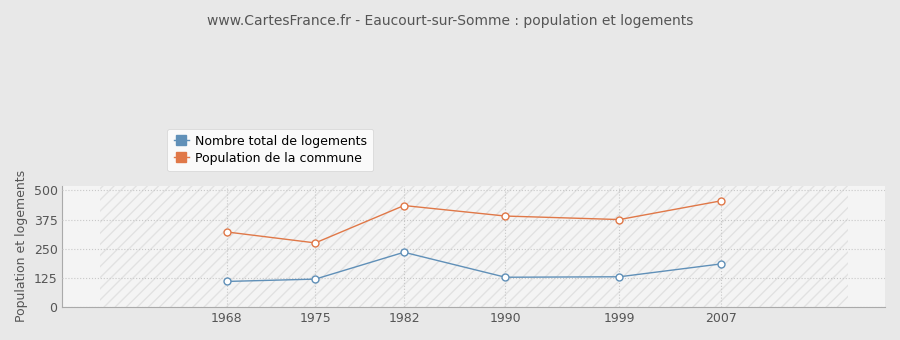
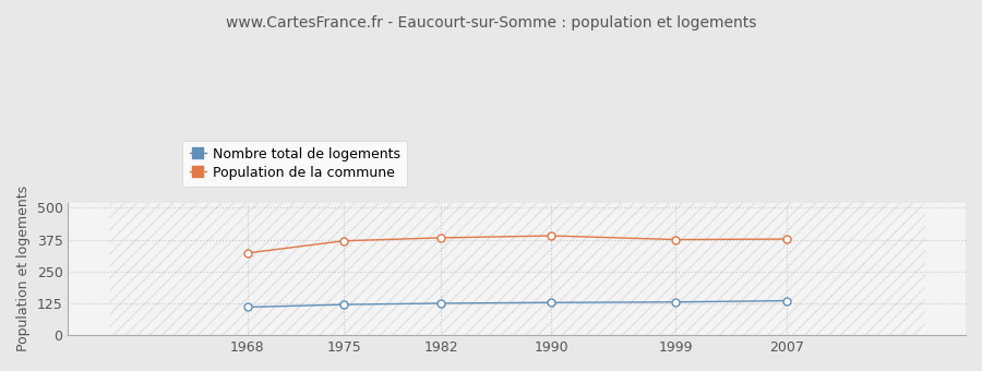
Population de la commune/1975: 275 -> 370
Nombre total de logements/1982: 235 -> 125
Population de la commune/1982: 435 -> 382
Nombre total de logements/2007: 185 -> 135
Population de la commune/2007: 455 -> 377
